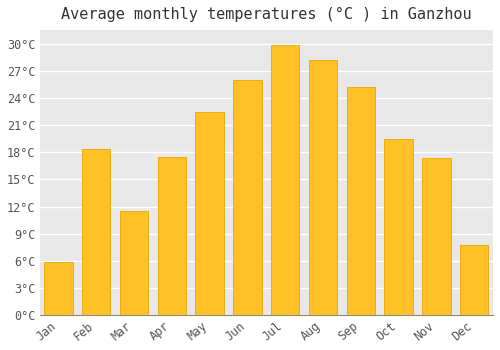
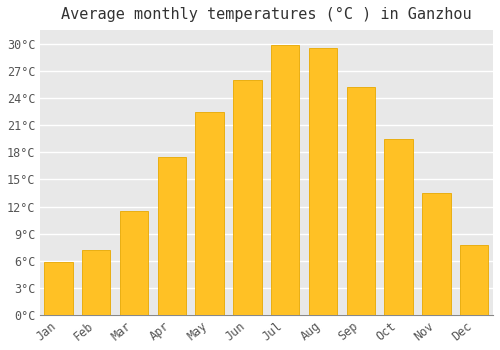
Feb: 18.4°C -> 7.2°C
Aug: 28.2°C -> 29.5°C
Nov: 17.4°C -> 13.5°C
